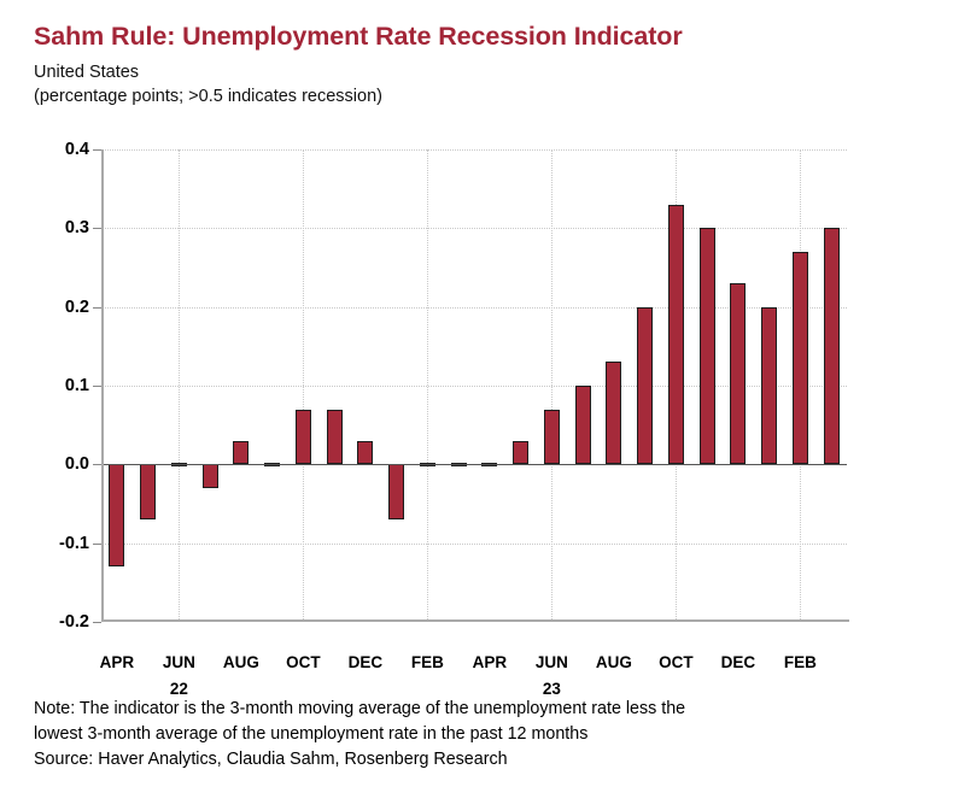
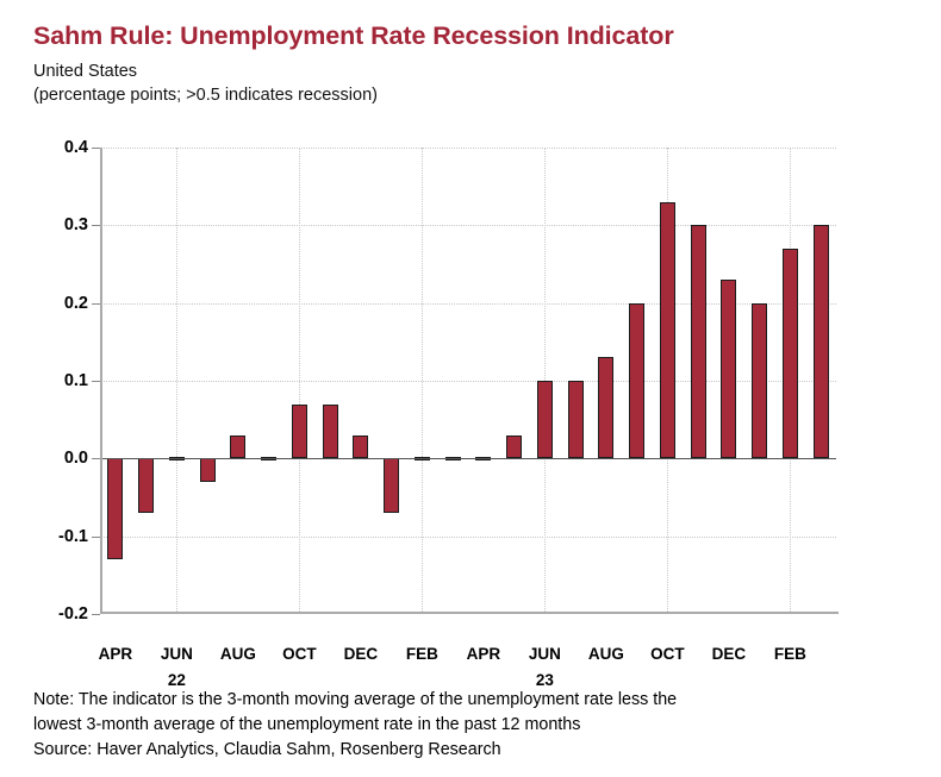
JUN 23: 0.07 -> 0.10
